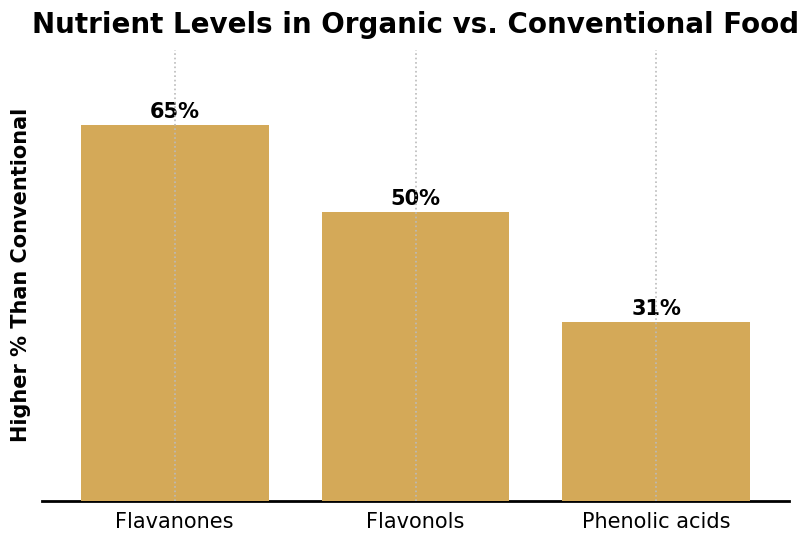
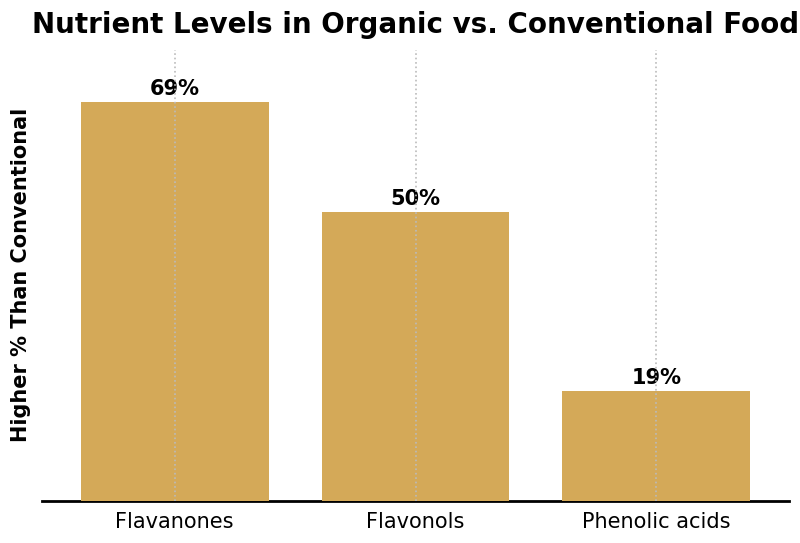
Flavanones: 65% -> 69%
Phenolic acids: 31% -> 19%
